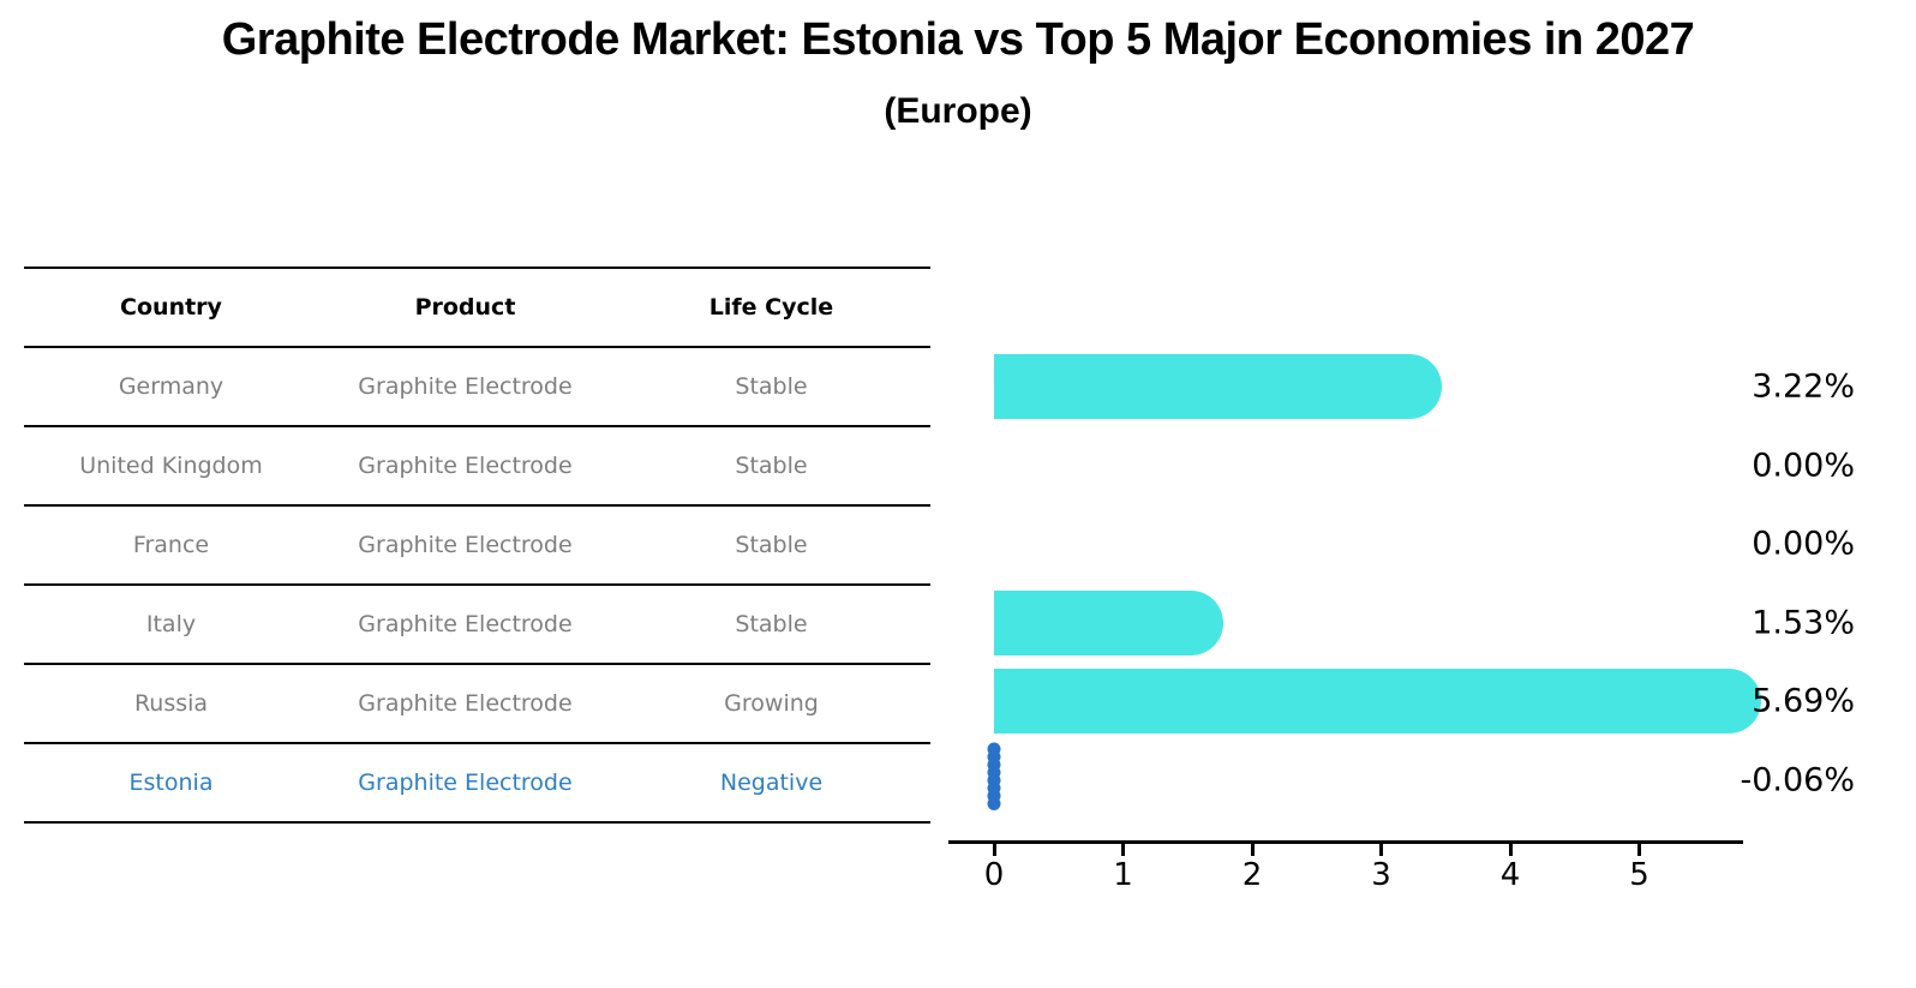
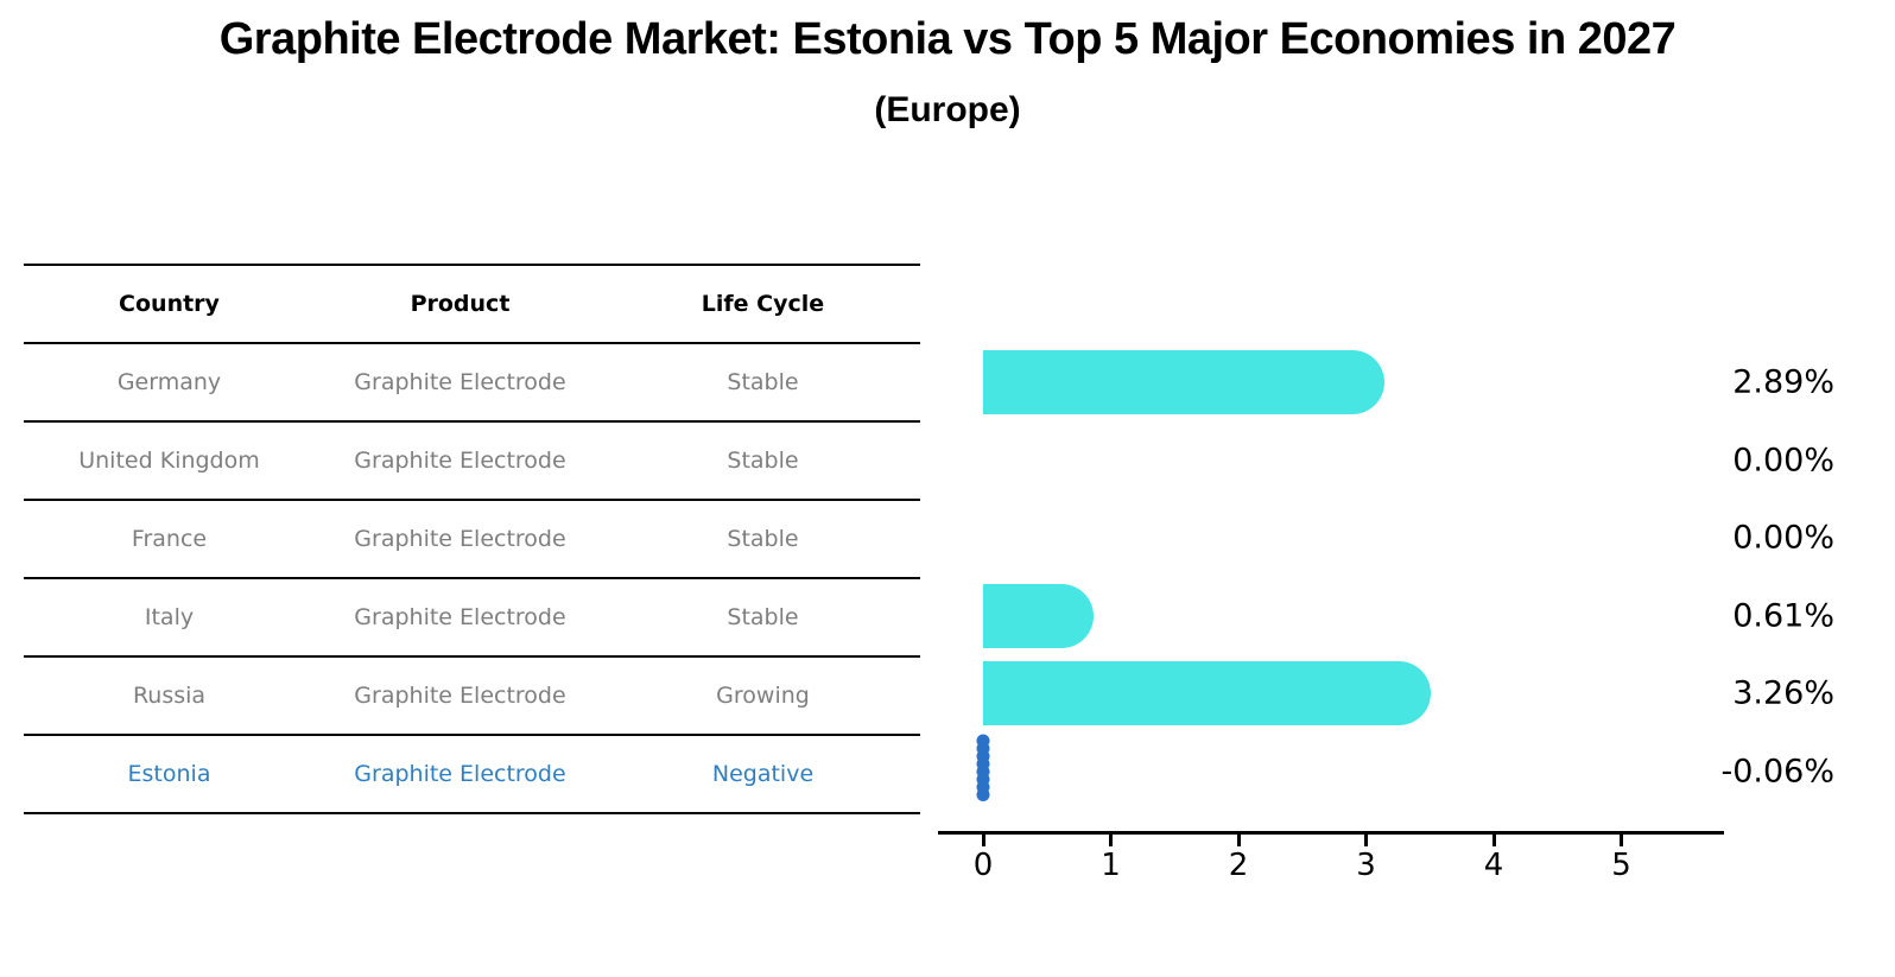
Germany: 3.22% -> 2.89%
Italy: 1.53% -> 0.61%
Russia: 5.69% -> 3.26%
